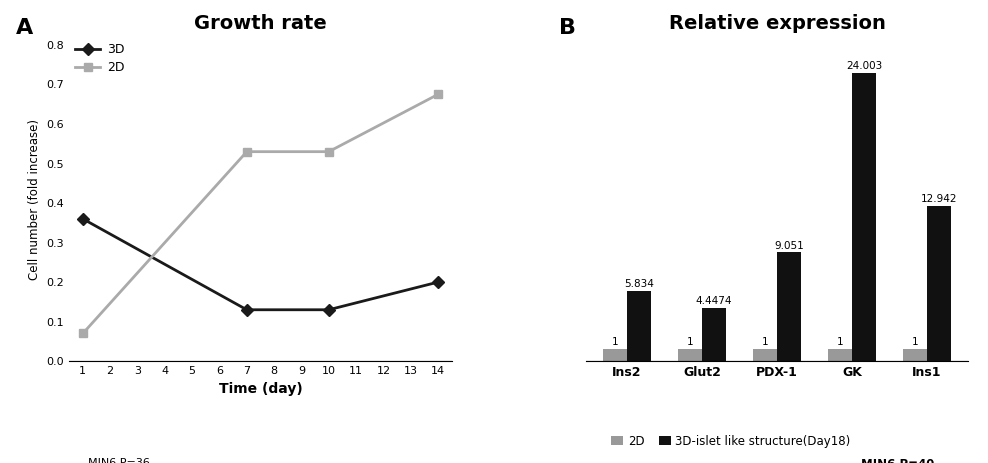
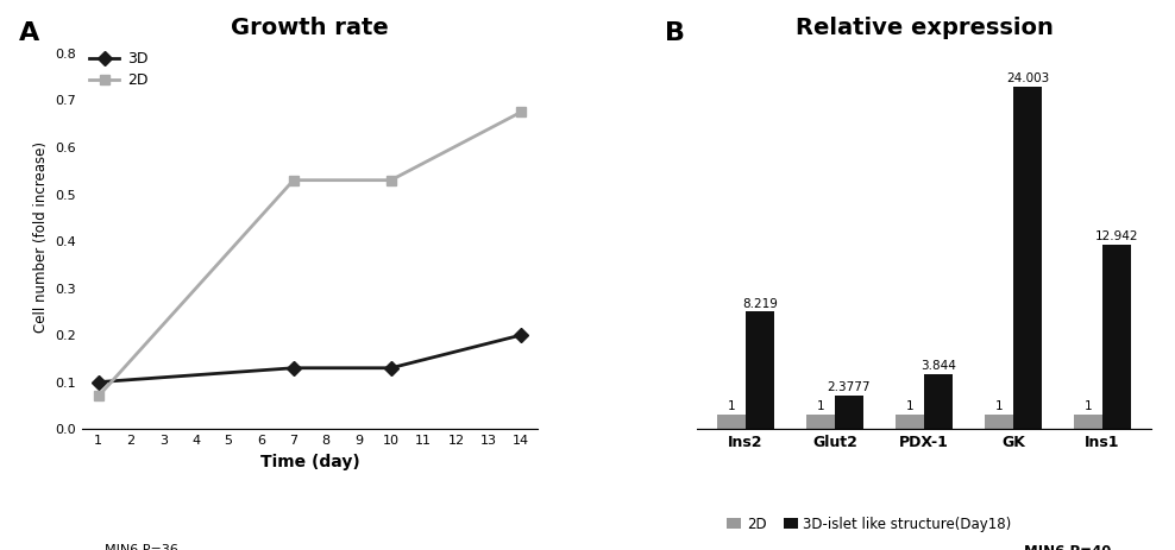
Growth rate/3D/1: 0.36 -> 0.10
Relative expression/3D-islet like structure(Day18)/Ins2: 5.834 -> 8.219
Relative expression/3D-islet like structure(Day18)/Glut2: 4.4474 -> 2.3777
Relative expression/3D-islet like structure(Day18)/PDX-1: 9.051 -> 3.844
